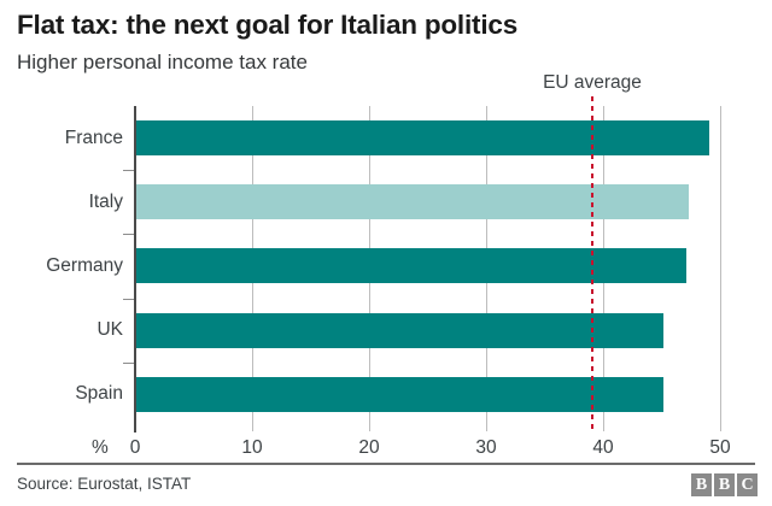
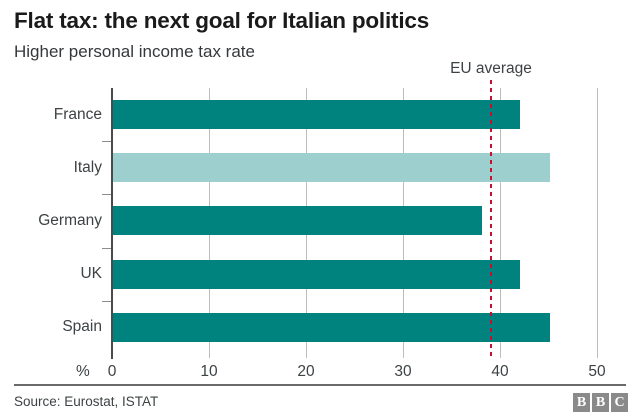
France: 49 -> 42
Italy: 47 -> 45
Germany: 47 -> 38
UK: 45 -> 42
